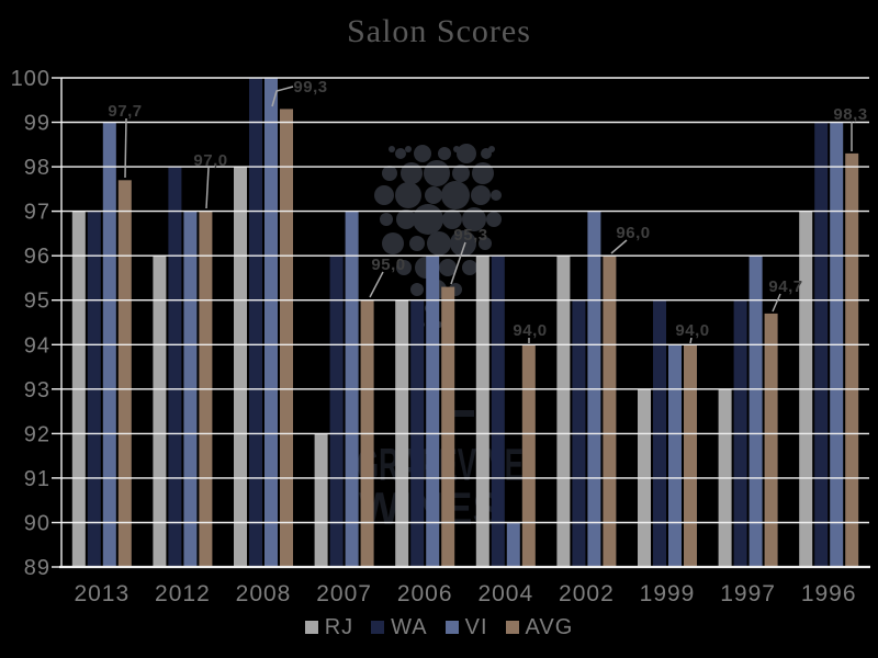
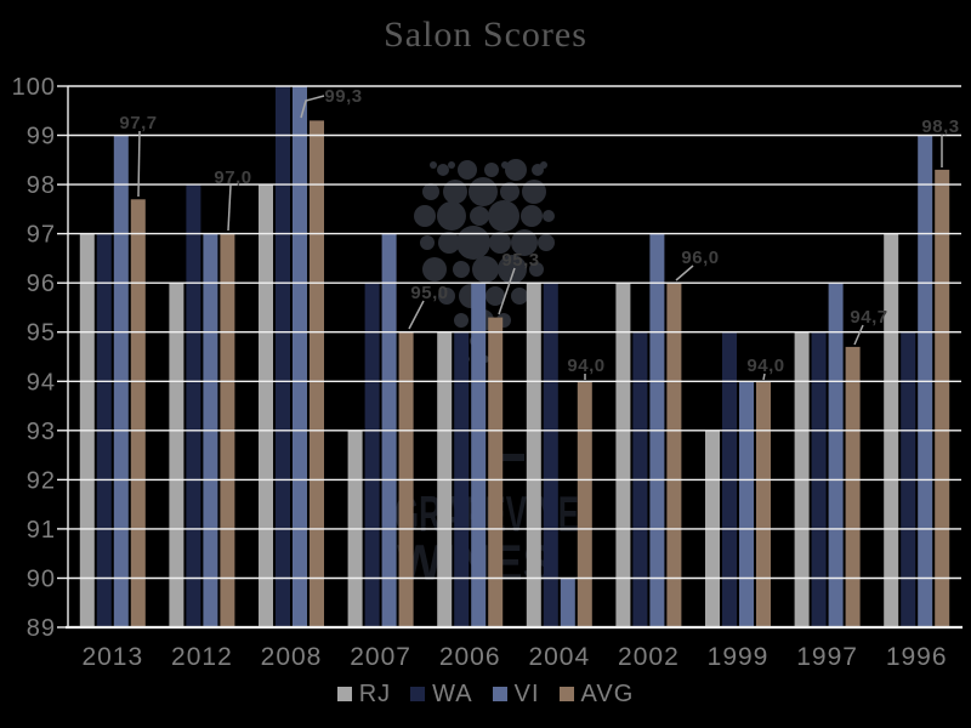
RJ/2007: 92 -> 93
RJ/1997: 93 -> 95
WA/1996: 99 -> 95
